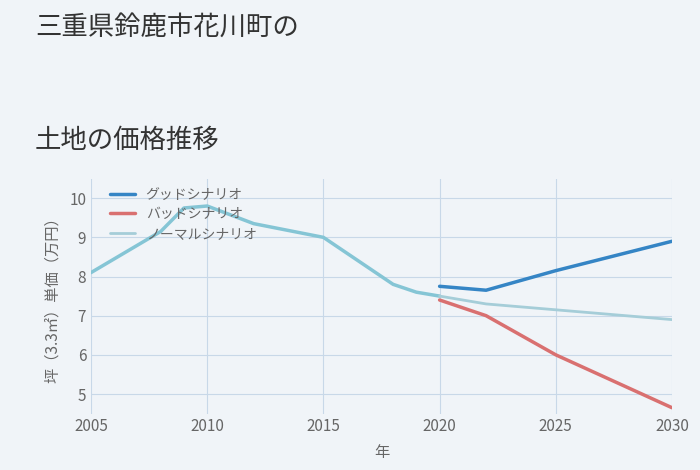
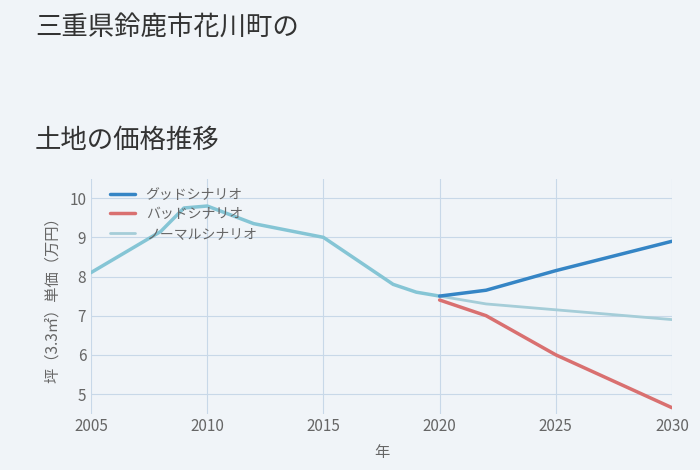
グッドシナリオ/2020: 7.75 -> 7.50
